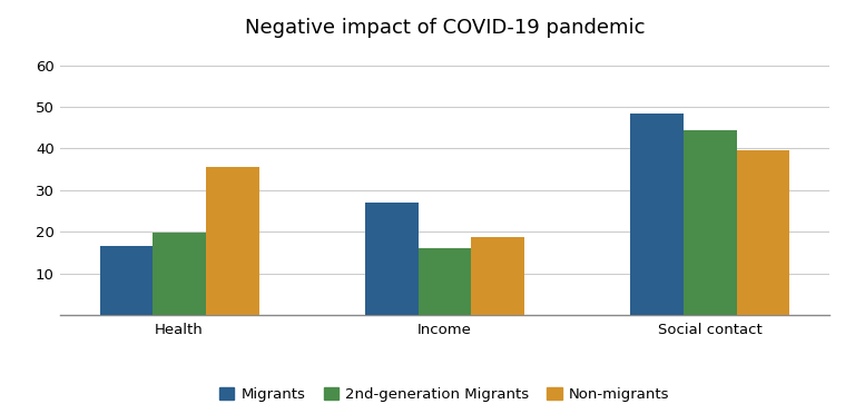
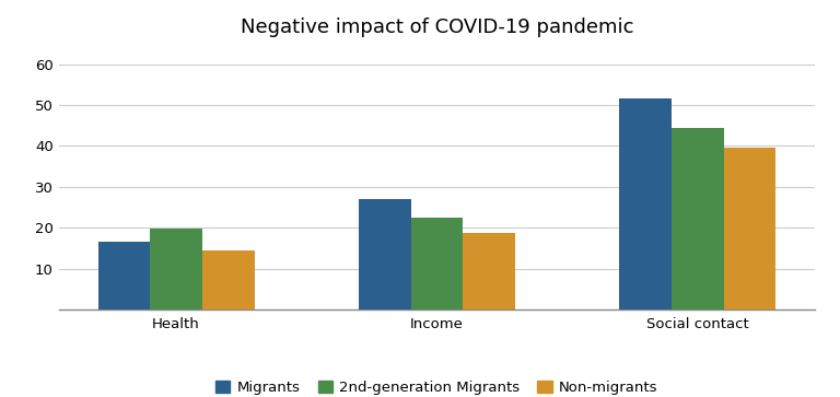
Non-migrants/Health: 35.5 -> 14.5
2nd-generation Migrants/Income: 16.0 -> 22.5
Migrants/Social contact: 48.5 -> 51.5
